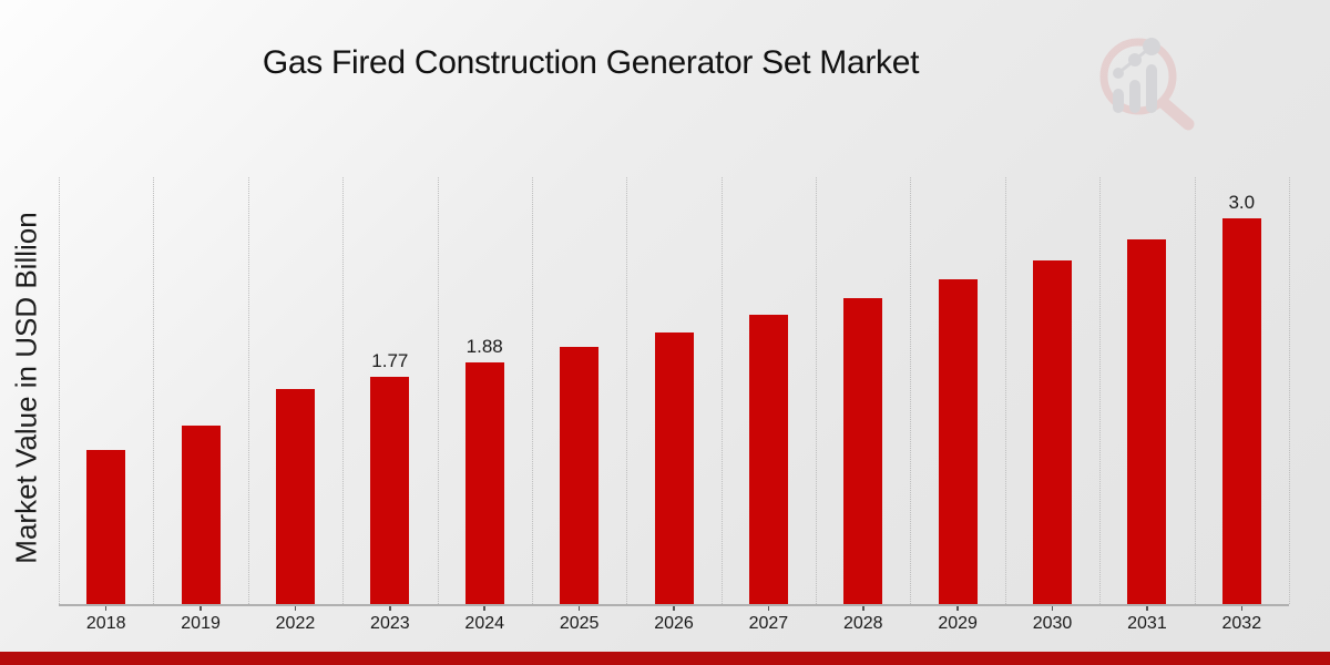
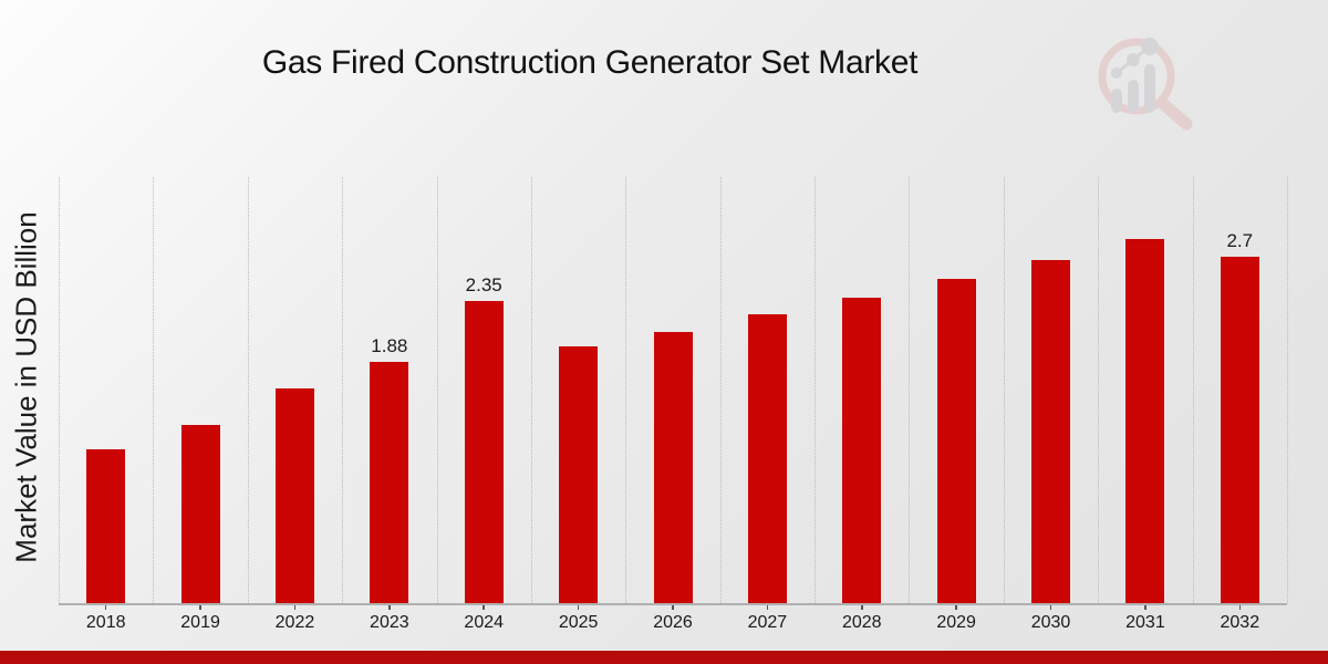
2023: 1.77 -> 1.88
2024: 1.88 -> 2.35
2032: 3.0 -> 2.7
